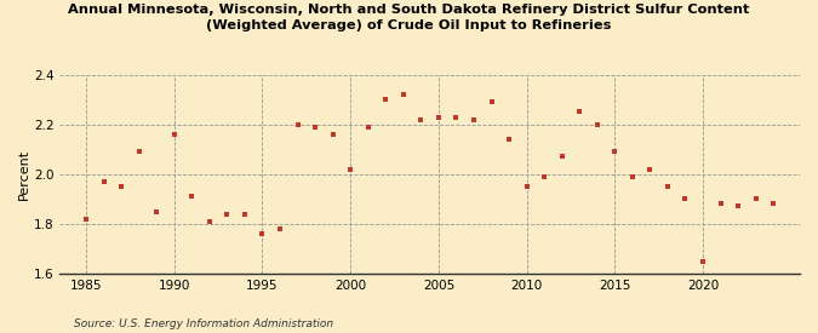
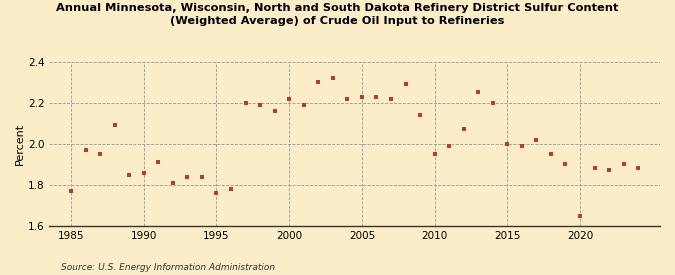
1985: 1.82 -> 1.77
1990: 2.16 -> 1.86
2000: 2.02 -> 2.22
2015: 2.09 -> 2.00
